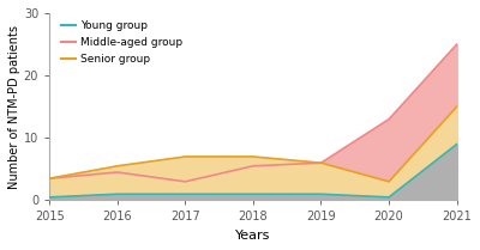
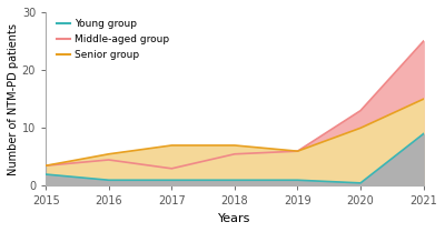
Young group/2015: 0.5 -> 2.0
Senior group/2020: 3.0 -> 10.0
